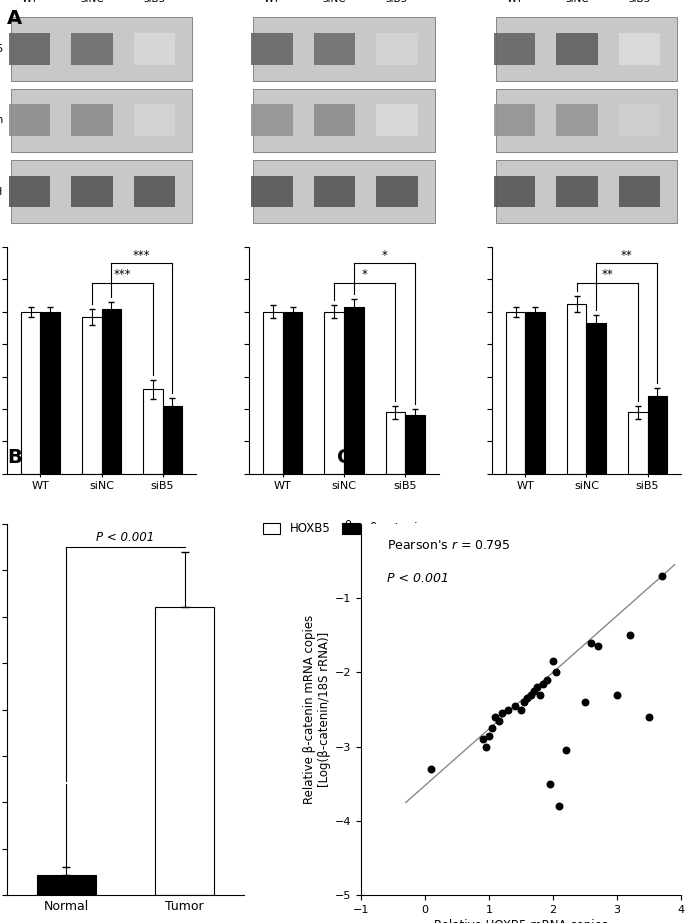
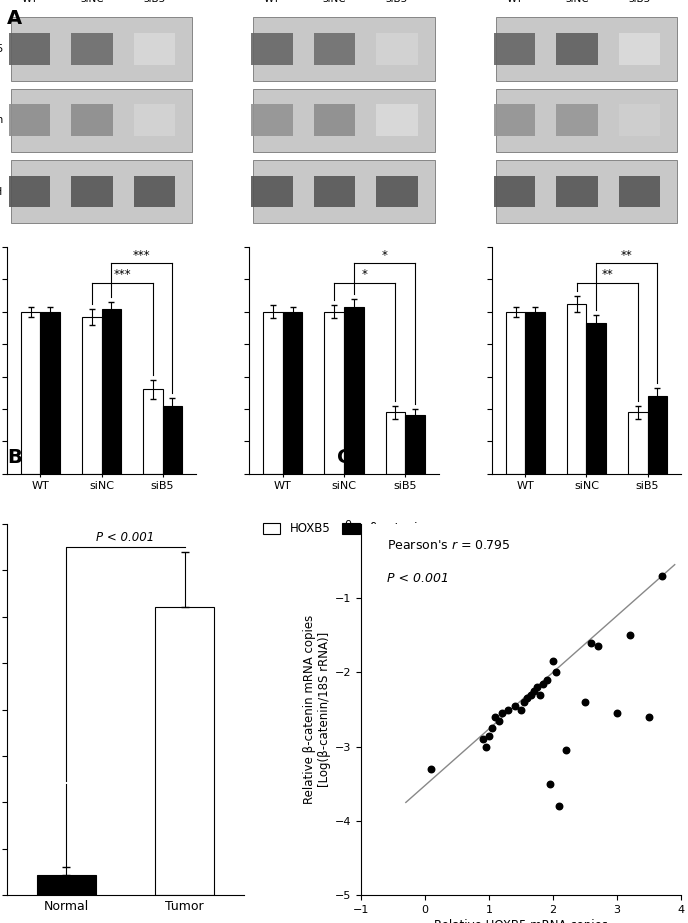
3: -2.30 -> -2.54
